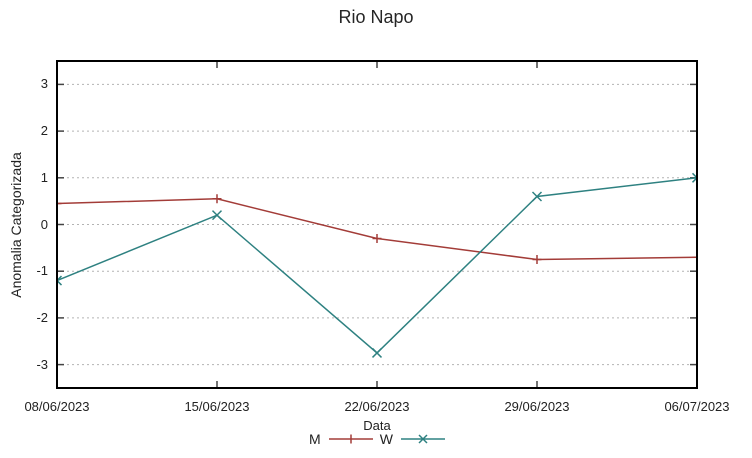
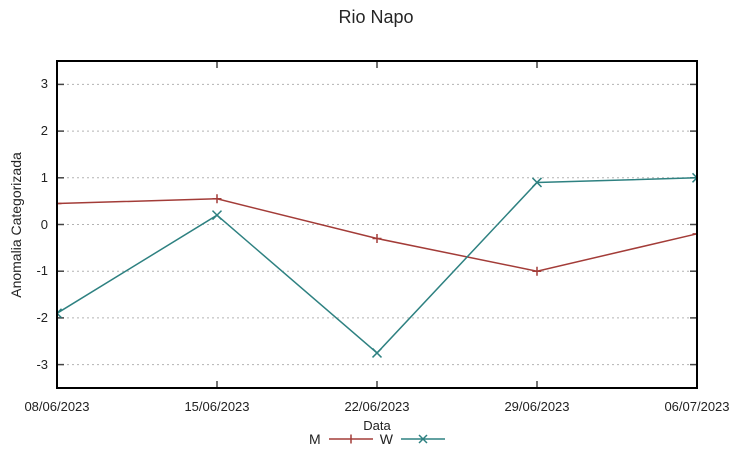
W/08/06/2023: -1.2 -> -1.9
M/29/06/2023: -0.8 -> -1.0
W/29/06/2023: 0.6 -> 0.9
M/06/07/2023: -0.7 -> -0.2
